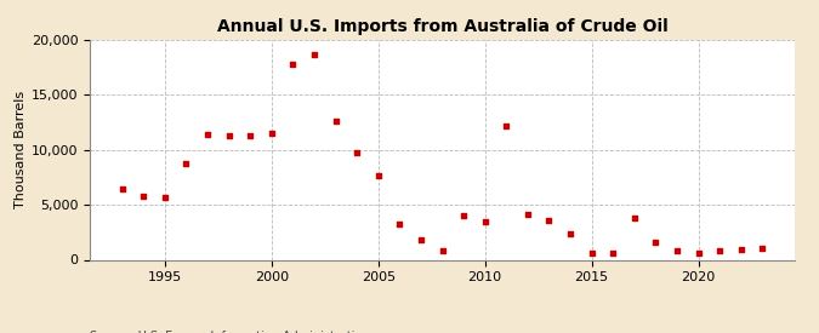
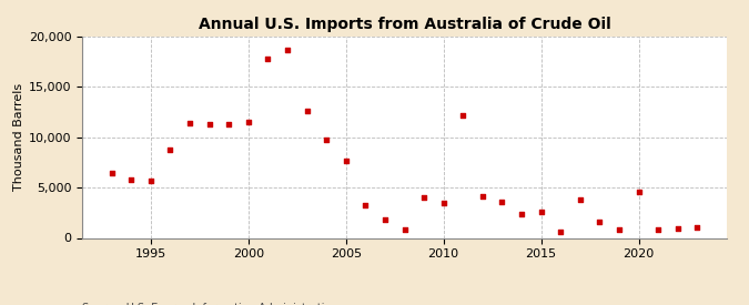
2015: 600 -> 2,600
2020: 600 -> 4,600
